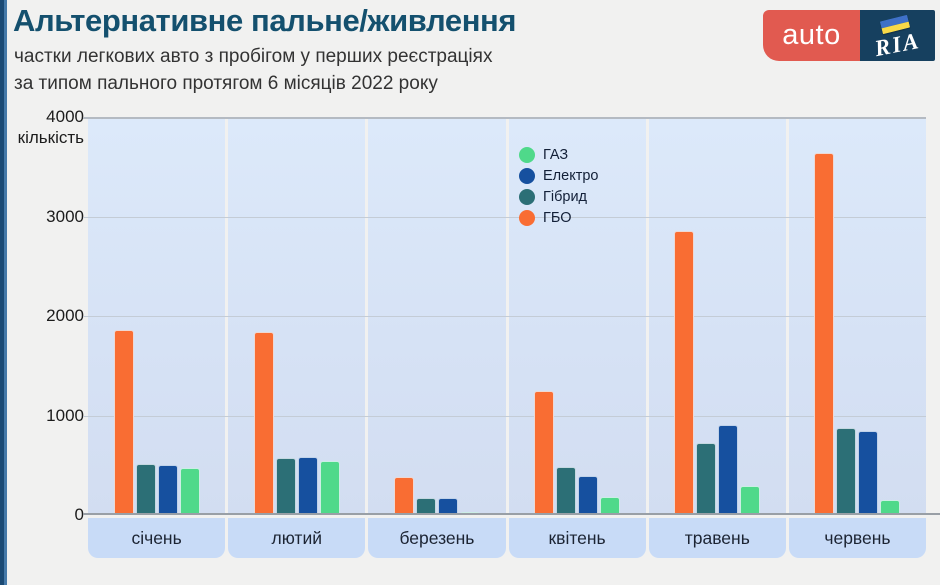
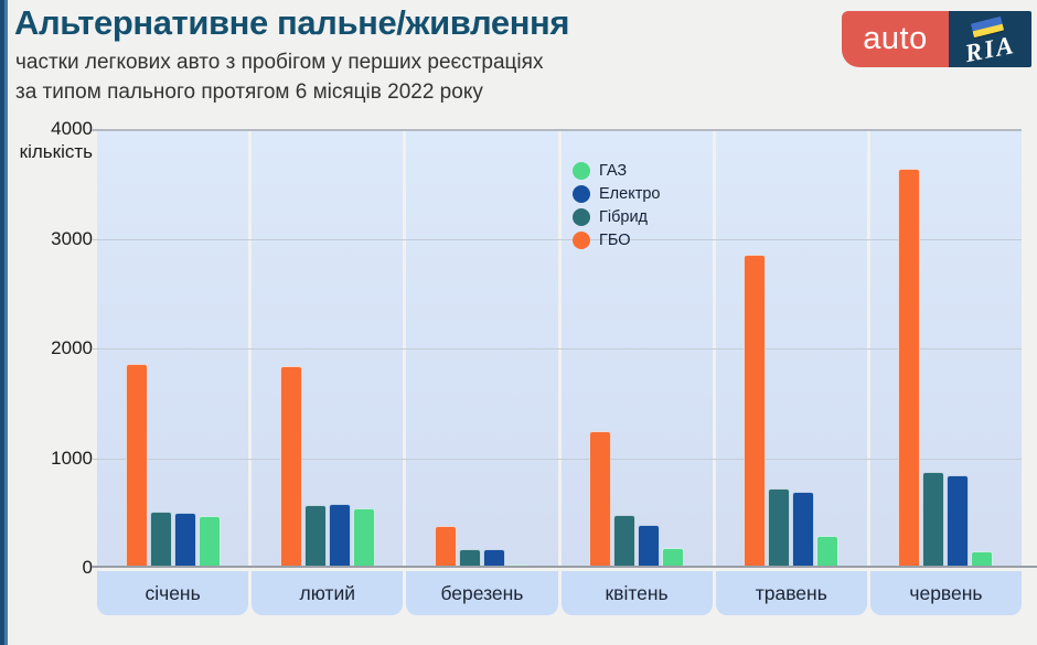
Електро/травень: 900 -> 700
